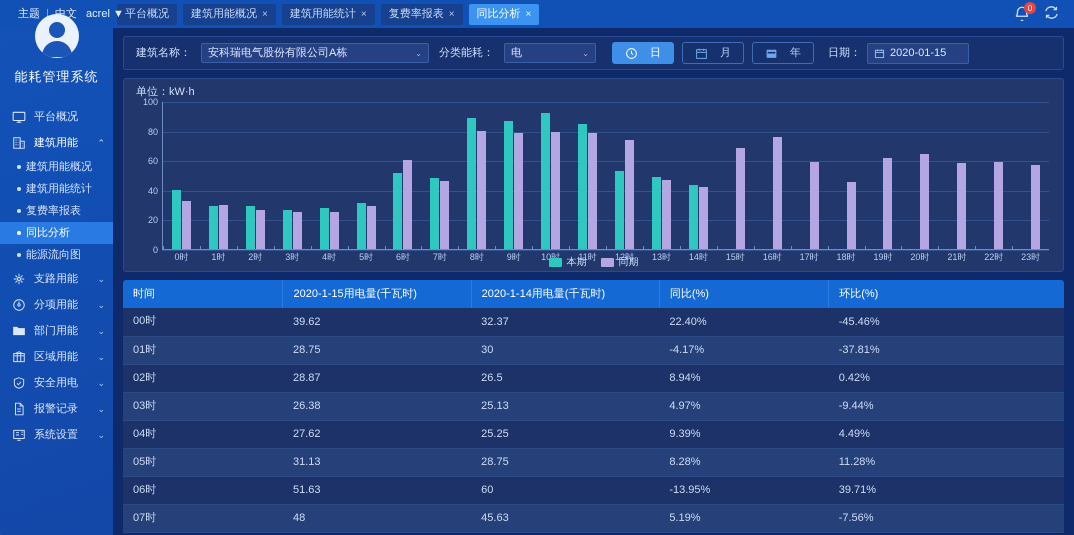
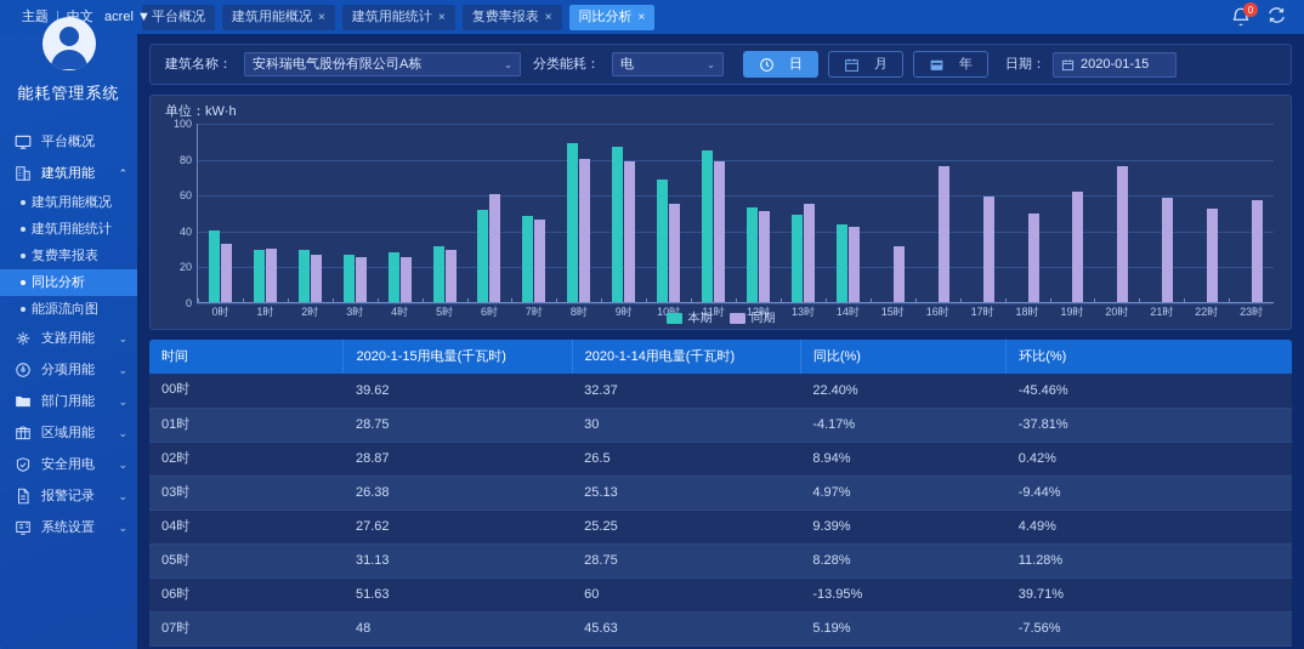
本期/10时: 92 -> 68
同期/10时: 79 -> 55
同期/12时: 74 -> 51
同期/13时: 46 -> 55
同期/15时: 68 -> 31
同期/18时: 46 -> 49
同期/20时: 64 -> 76
同期/22时: 59 -> 52
